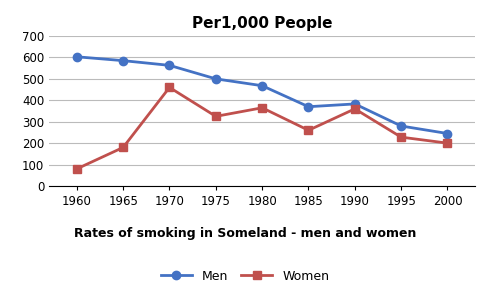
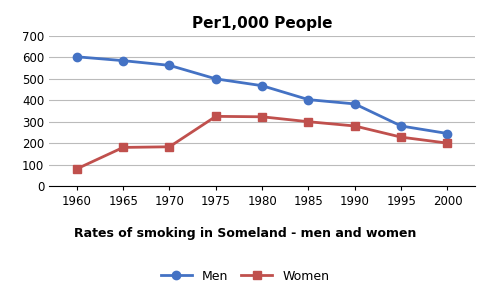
Women/1970: 460 -> 183
Women/1980: 365 -> 323
Men/1985: 370 -> 403
Women/1985: 260 -> 300
Women/1990: 360 -> 280
